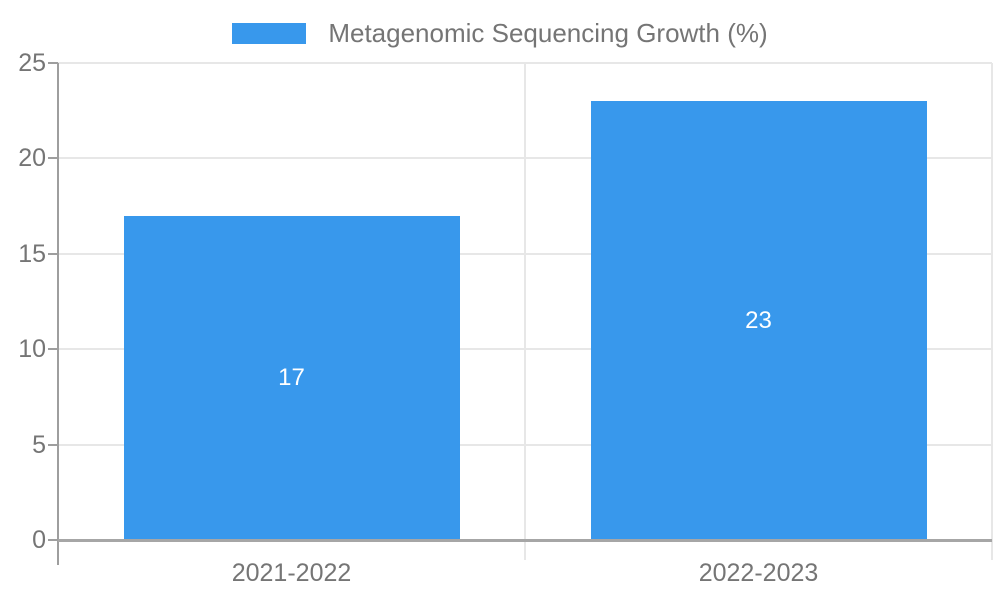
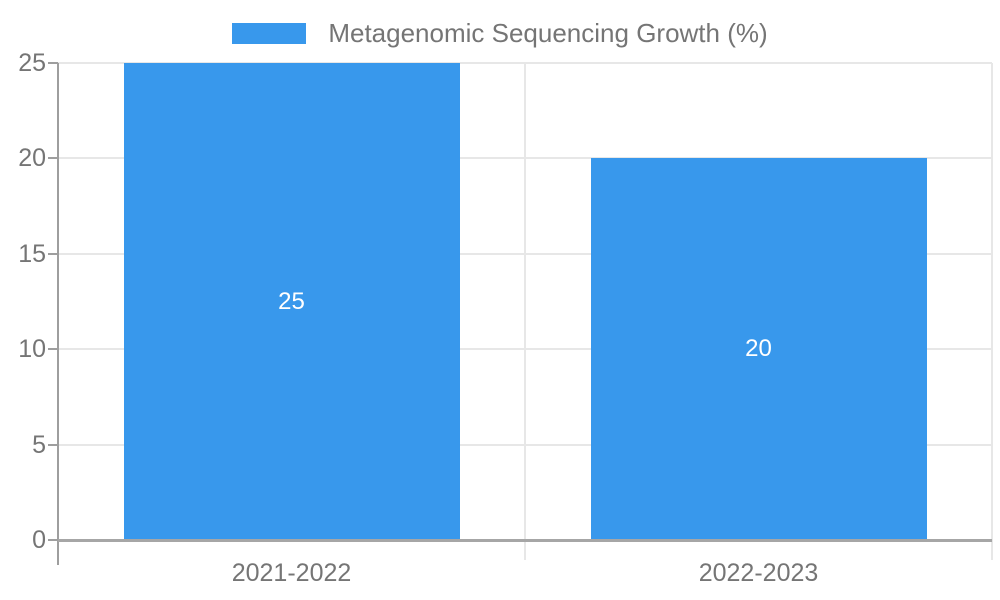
2021-2022: 17 -> 25
2022-2023: 23 -> 20
